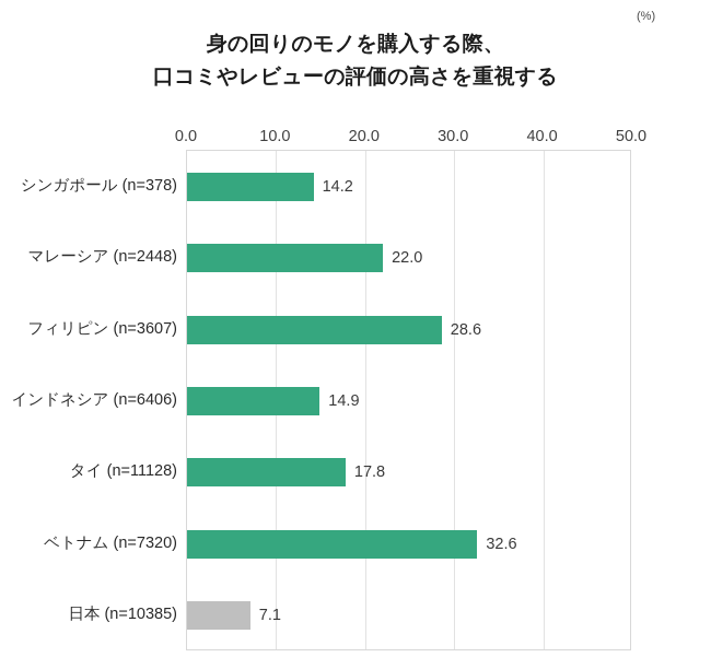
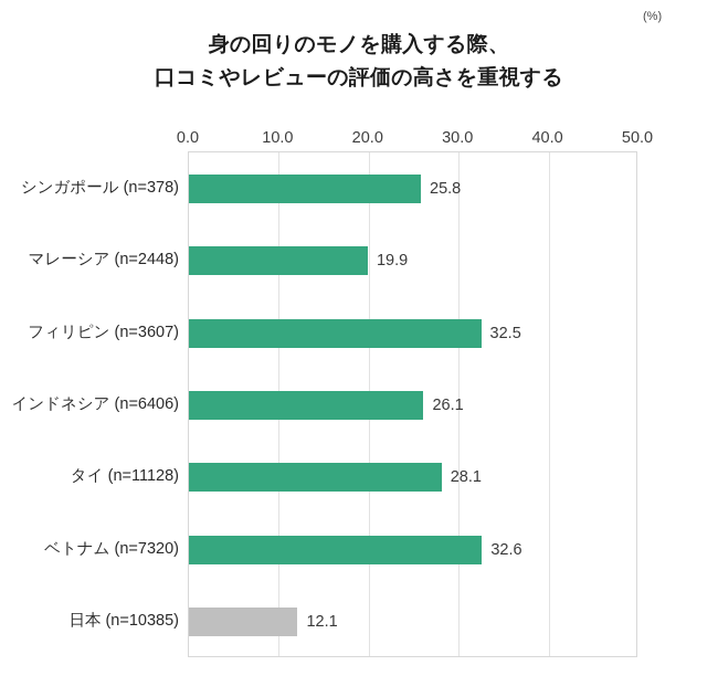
シンガポール (n=378): 14.2 -> 25.8
マレーシア (n=2448): 22.0 -> 19.9
フィリピン (n=3607): 28.6 -> 32.5
インドネシア (n=6406): 14.9 -> 26.1
タイ (n=11128): 17.8 -> 28.1
日本 (n=10385): 7.1 -> 12.1
